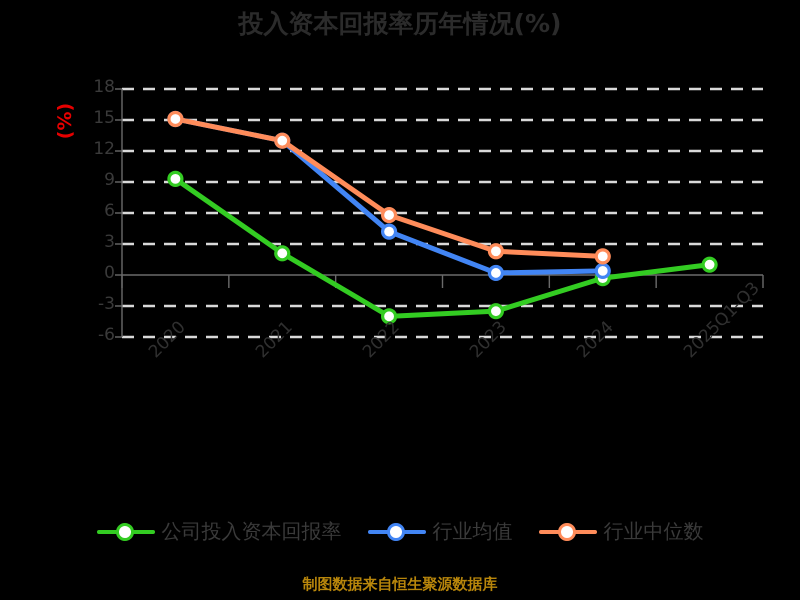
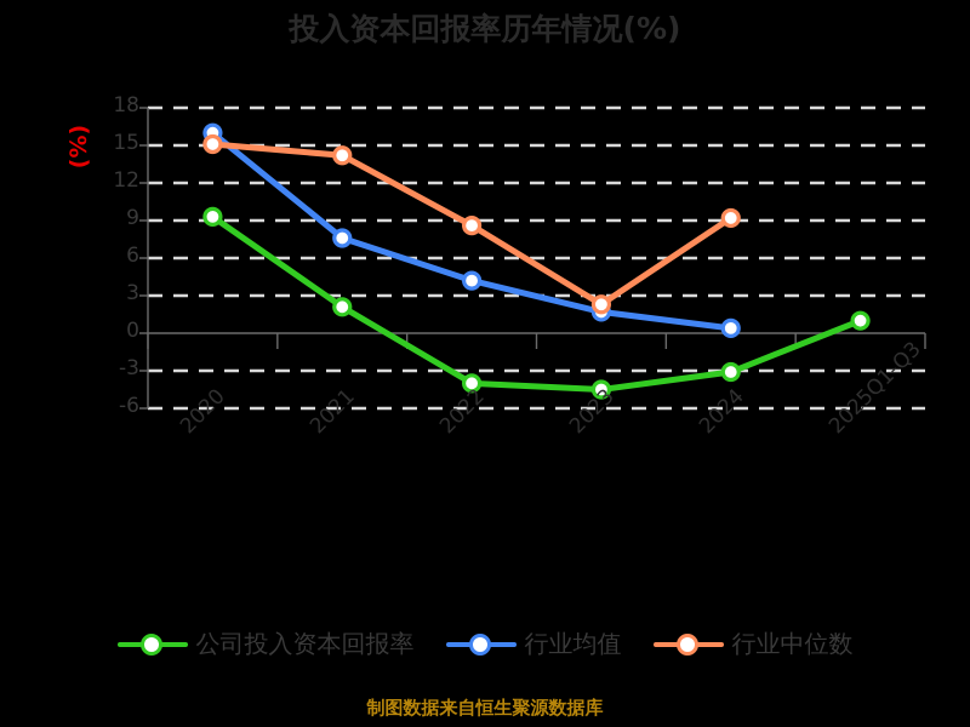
行业均值/2020: 15.1 -> 16.0
行业均值/2021: 13.0 -> 7.6
行业中位数/2021: 13.0 -> 14.2
行业中位数/2022: 5.8 -> 8.6
公司投入资本回报率/2023: -3.5 -> -4.5
行业均值/2023: 0.2 -> 1.7
公司投入资本回报率/2024: -0.3 -> -3.1
行业中位数/2024: 1.8 -> 9.2
